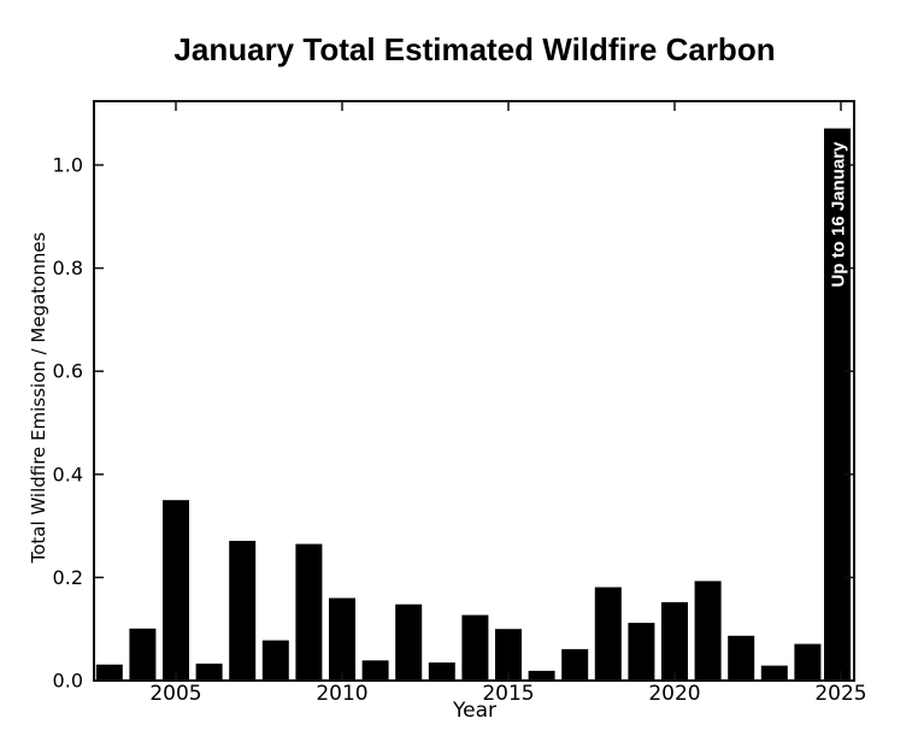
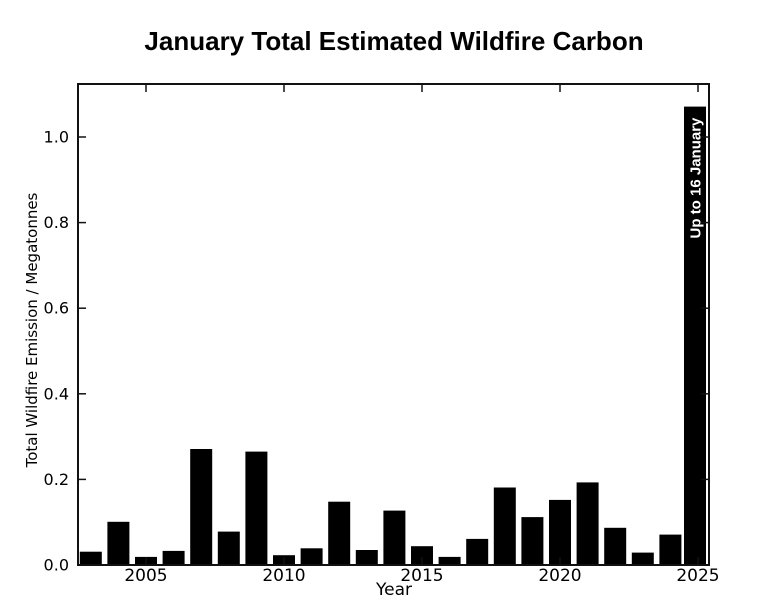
2005: 0.35 -> 0.02
2010: 0.16 -> 0.02
2015: 0.10 -> 0.04
